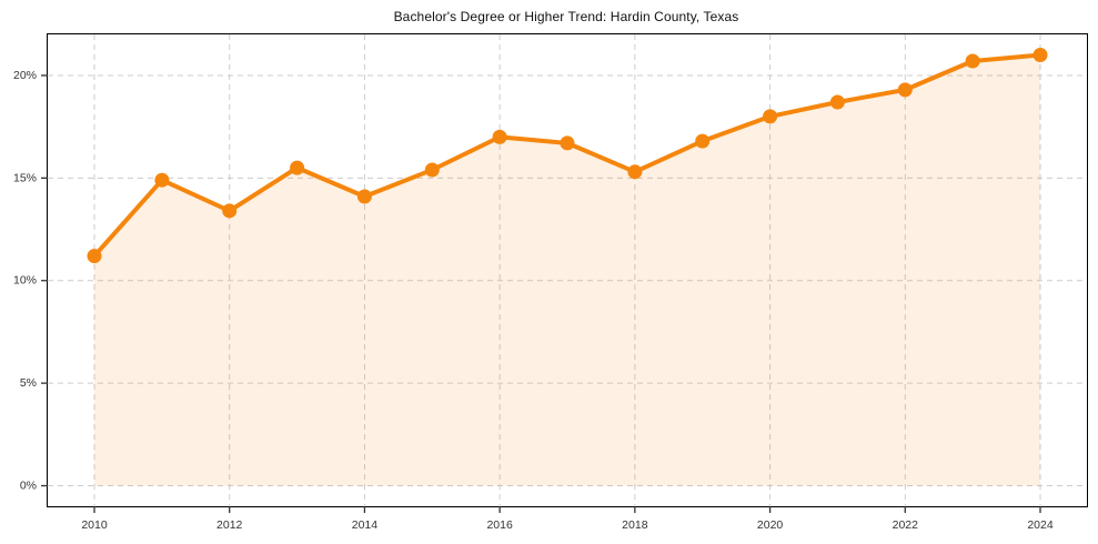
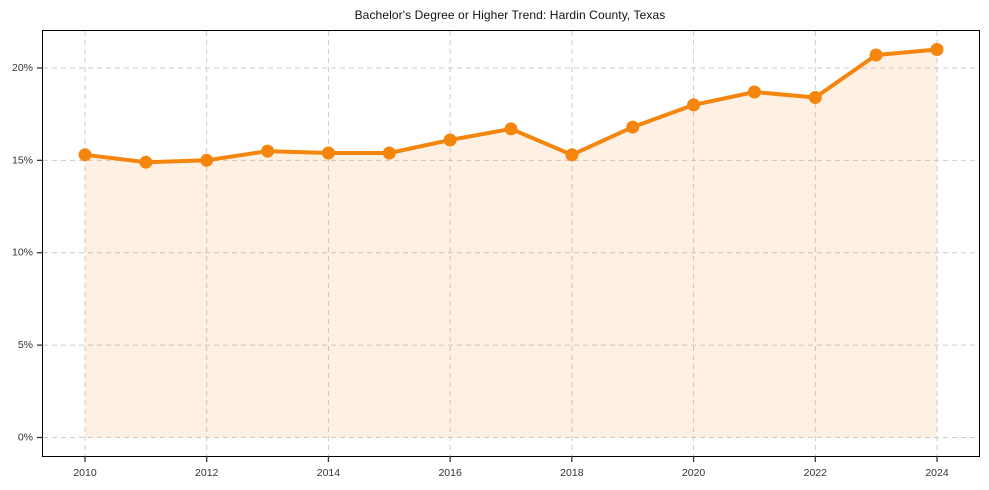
2010: 11.2% -> 15.3%
2012: 13.4% -> 15.0%
2014: 14.1% -> 15.4%
2016: 17.0% -> 16.1%
2022: 19.3% -> 18.4%
